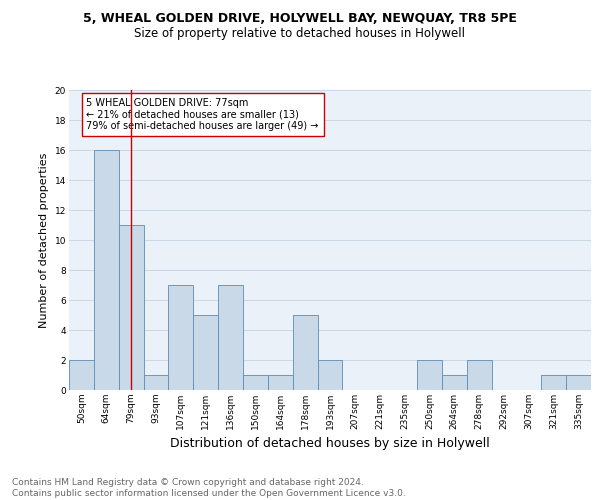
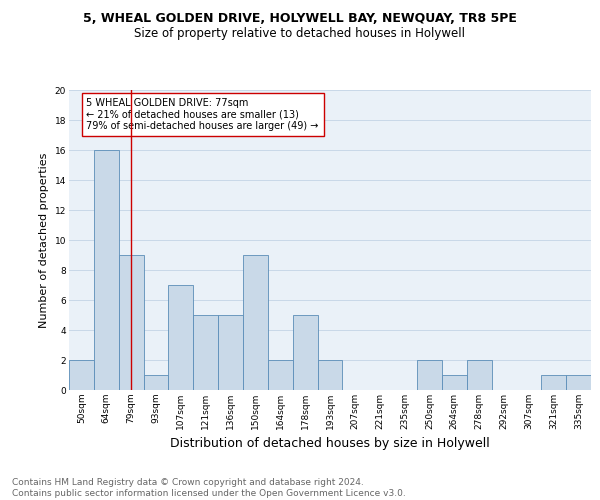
79sqm: 11 -> 9
136sqm: 7 -> 5
150sqm: 1 -> 9
164sqm: 1 -> 2
